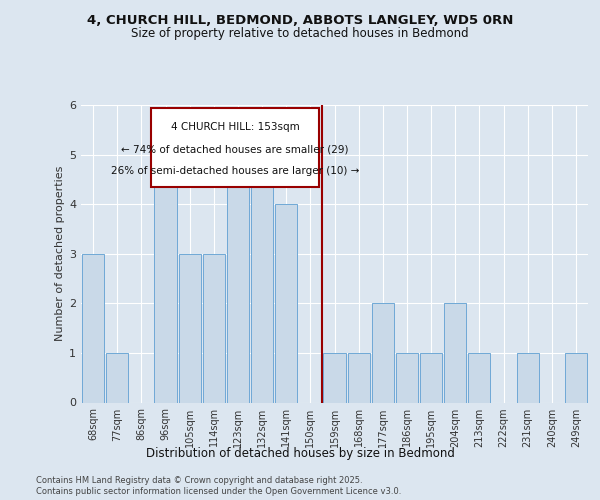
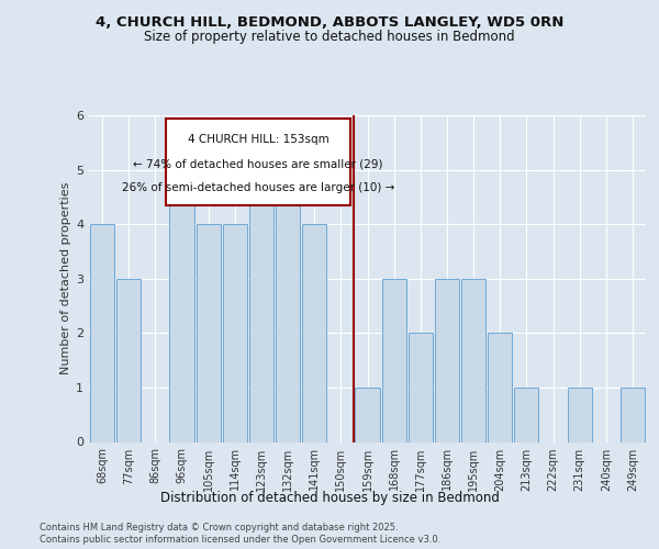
68sqm: 3 -> 4
77sqm: 1 -> 3
105sqm: 3 -> 4
114sqm: 3 -> 4
168sqm: 1 -> 3
186sqm: 1 -> 3
195sqm: 1 -> 3
